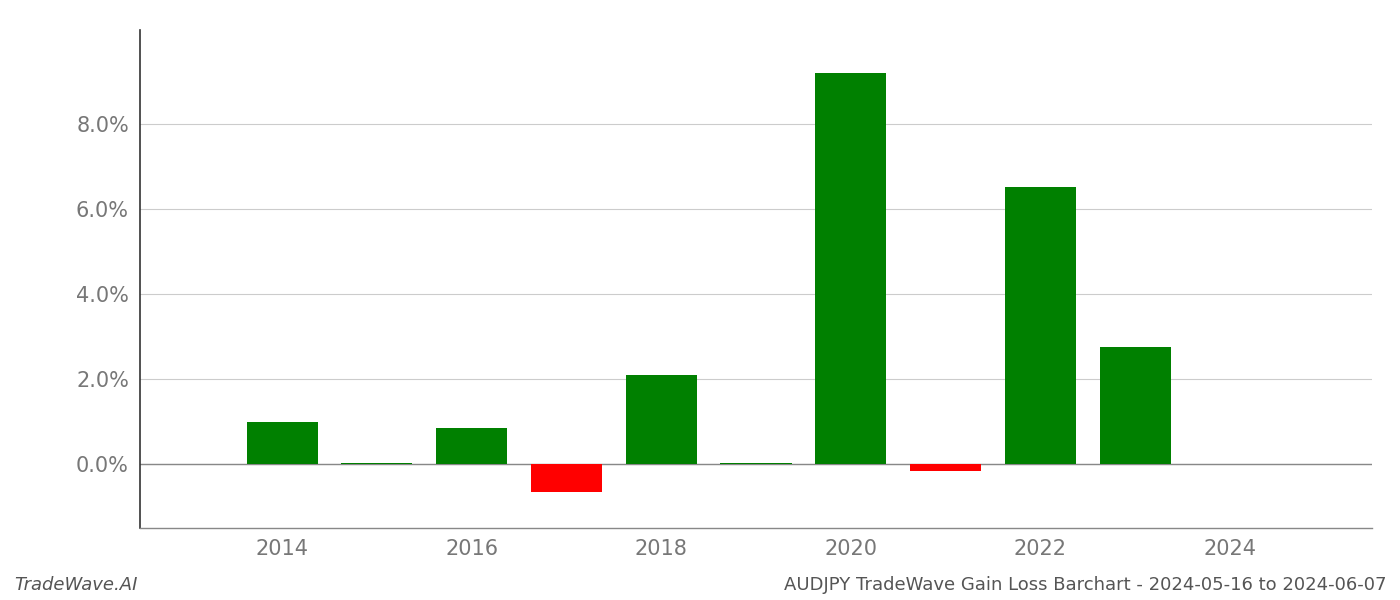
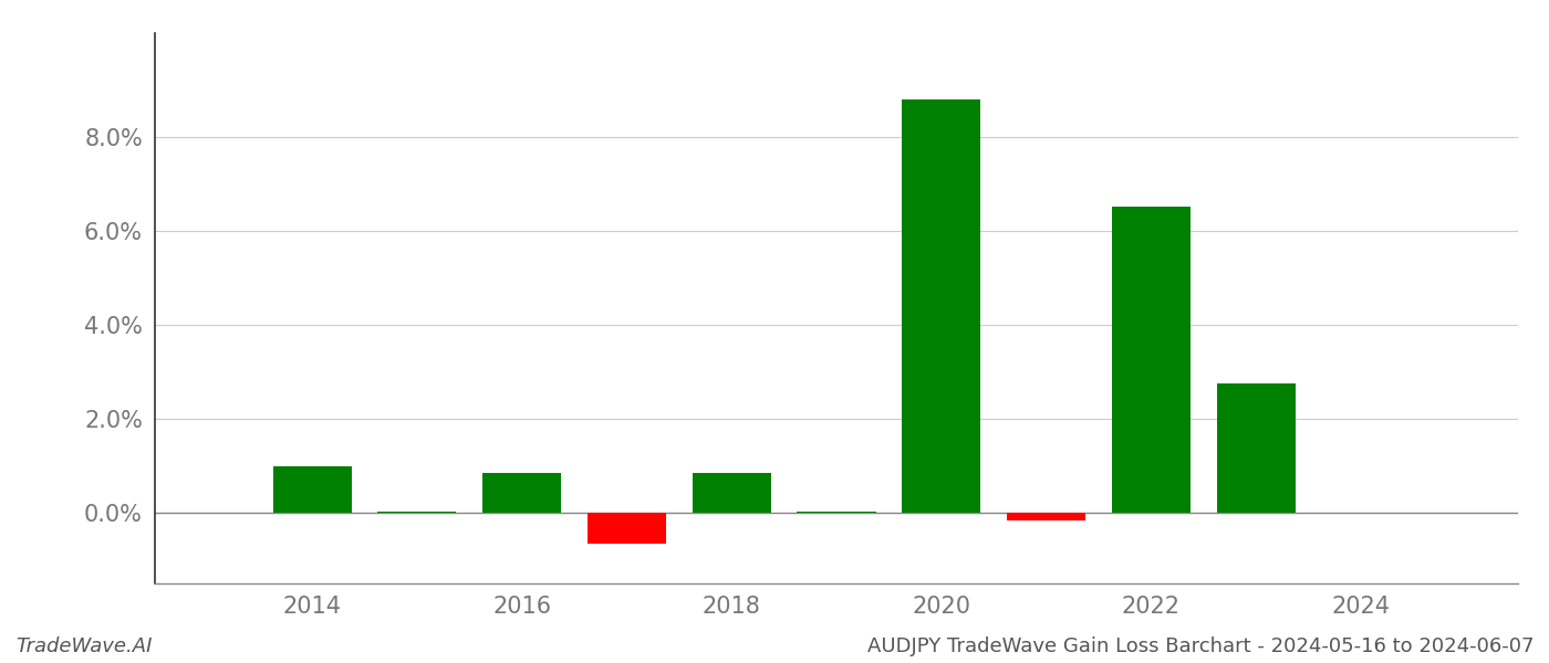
2018: 2.10% -> 0.85%
2020: 9.20% -> 8.80%
